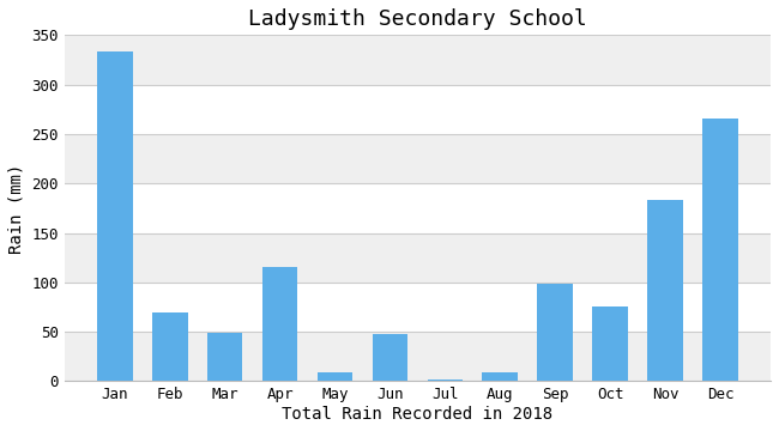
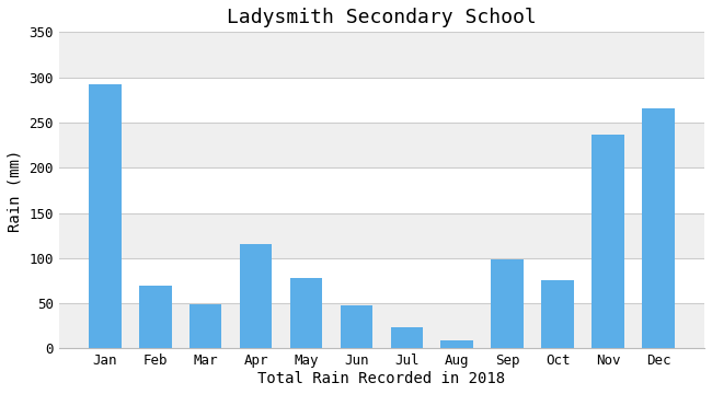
Jan: 333 -> 292
May: 9 -> 78
Jul: 2 -> 24
Nov: 183 -> 236
